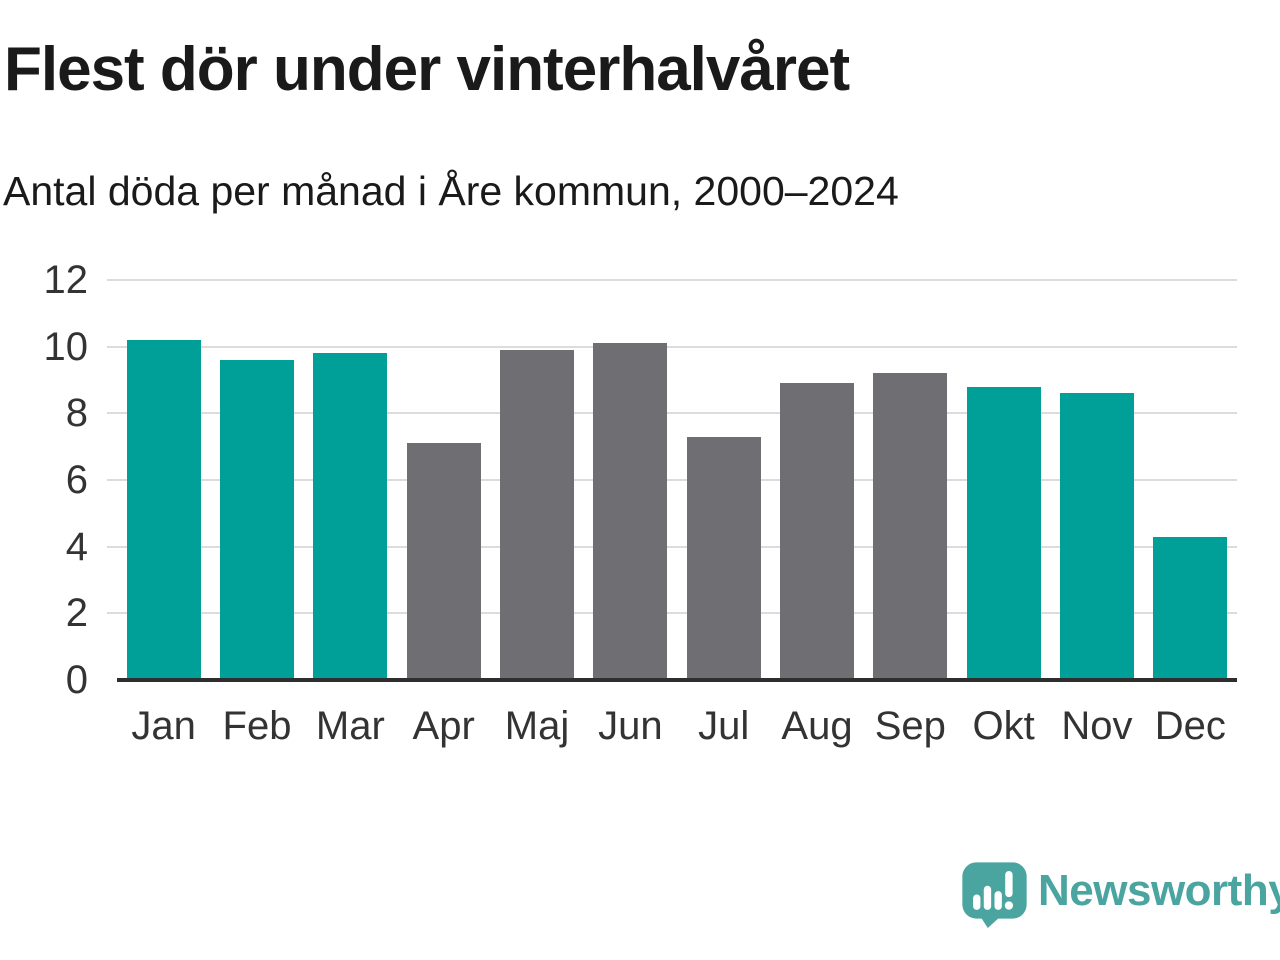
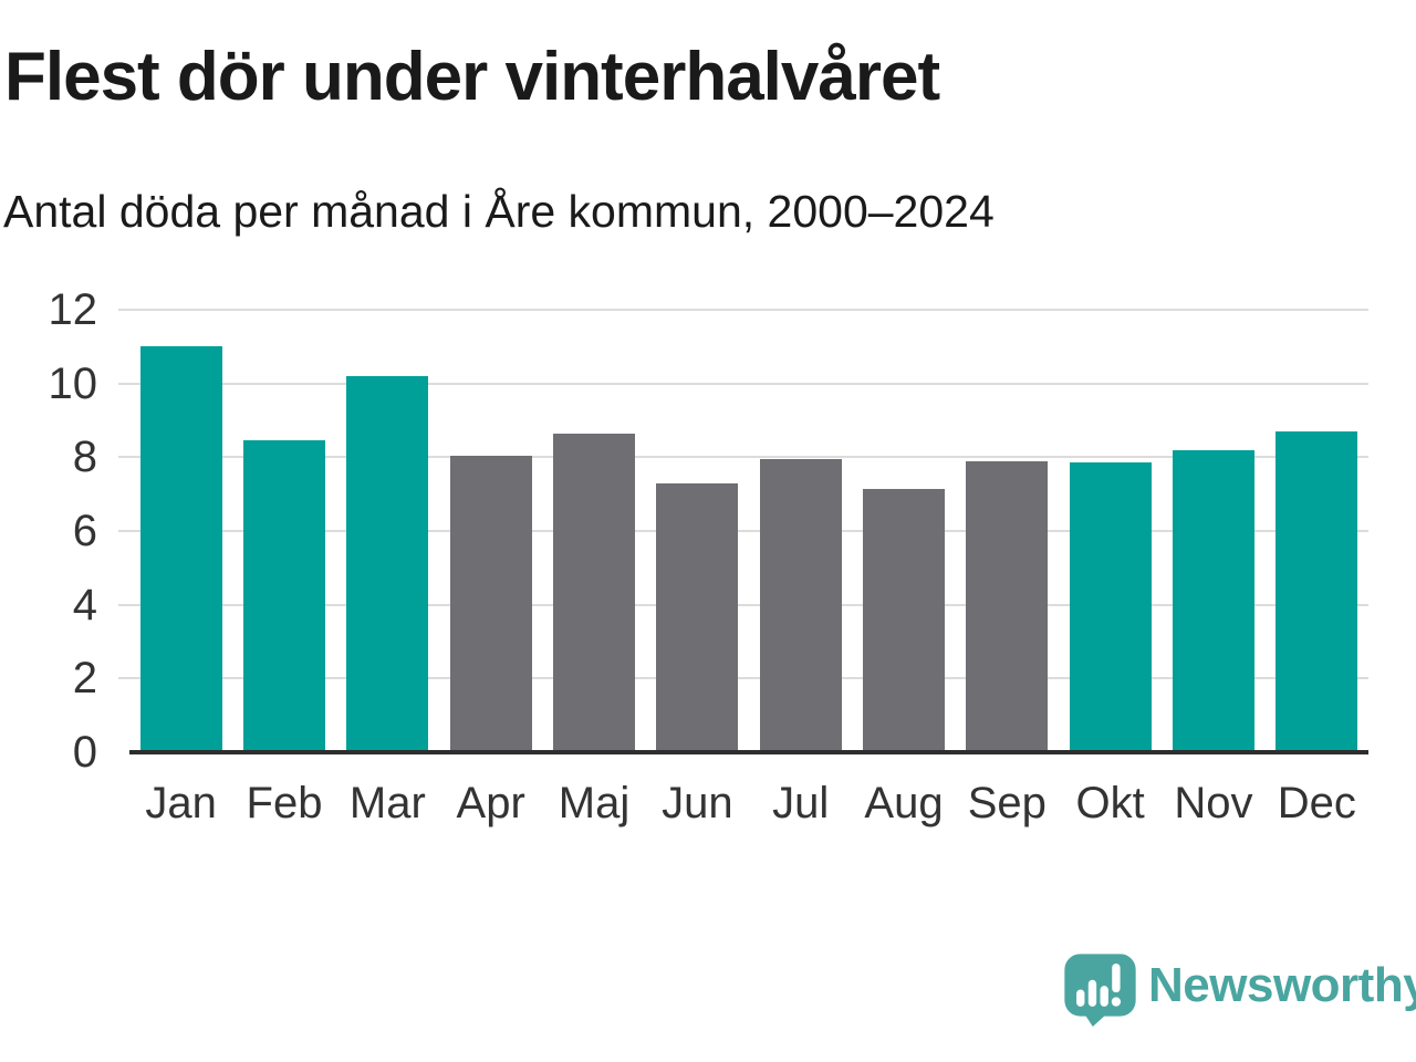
Jan: 10.2 -> 11.0
Feb: 9.6 -> 8.4
Mar: 9.8 -> 10.2
Apr: 7.1 -> 8.1
Maj: 9.9 -> 8.7
Jun: 10.1 -> 7.3
Jul: 7.3 -> 8.0
Aug: 8.9 -> 7.2
Sep: 9.2 -> 7.9
Okt: 8.8 -> 7.8
Nov: 8.6 -> 8.2
Dec: 4.3 -> 8.7
